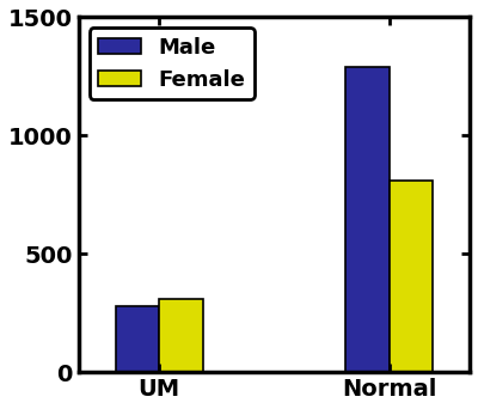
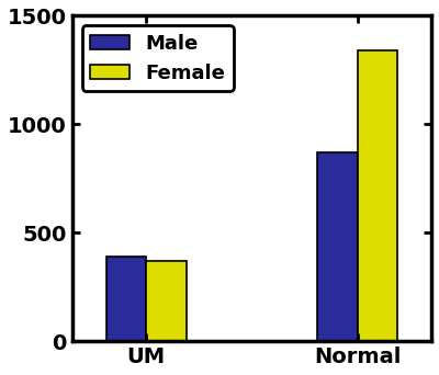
Male/UM: 280 -> 390
Female/UM: 310 -> 370
Male/Normal: 1290 -> 870
Female/Normal: 810 -> 1340
